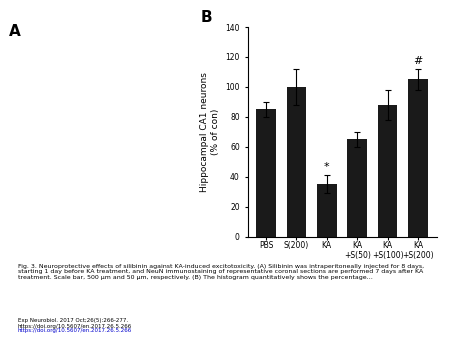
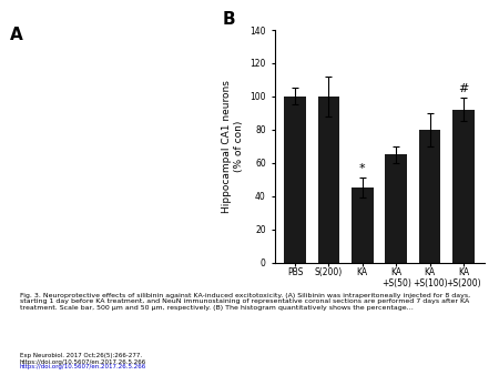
PBS: 85 -> 100
KA: 35 -> 45
KA +S(100): 88 -> 80
KA +S(200): 105 -> 92
